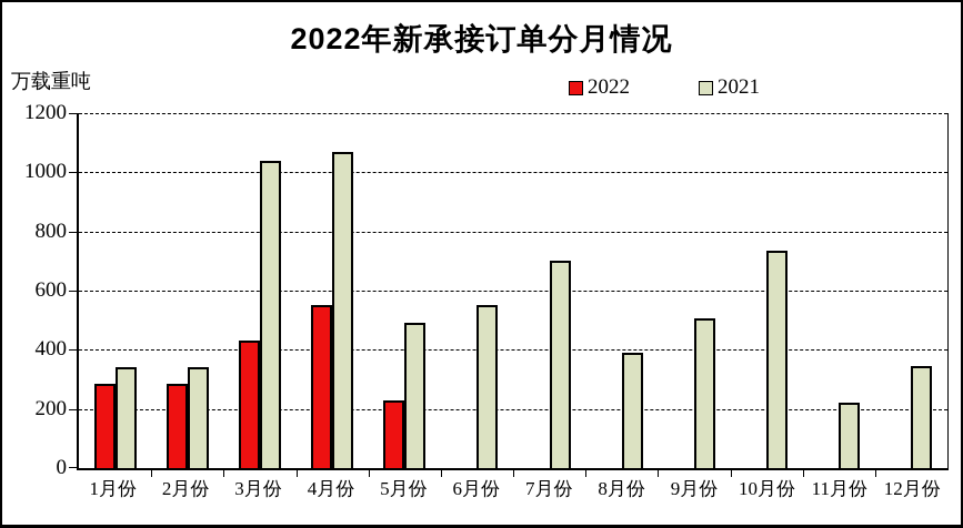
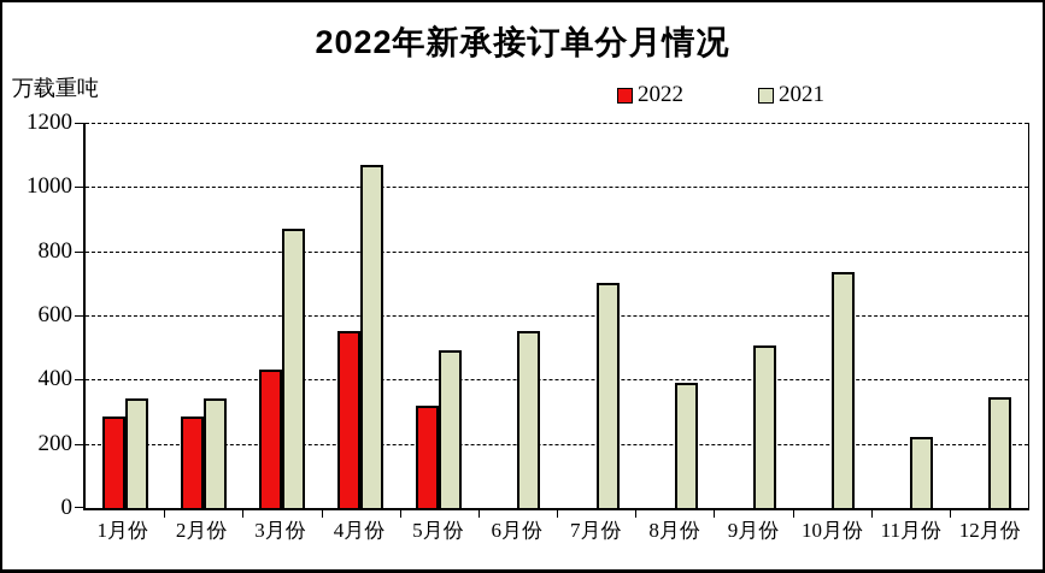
2021/3月份: 1040 -> 870
2022/5月份: 230 -> 320
